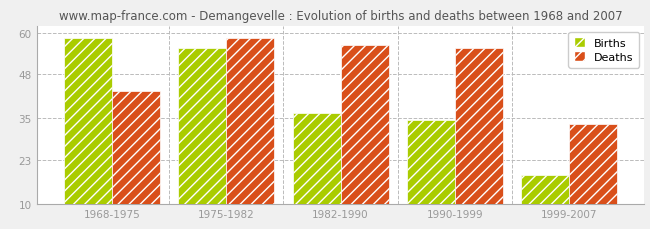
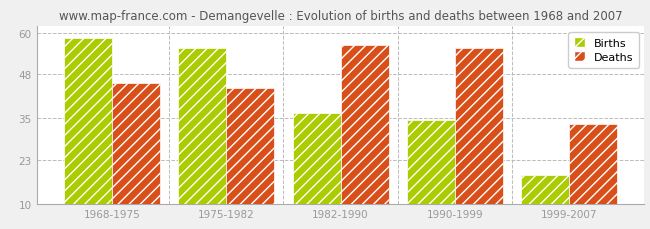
Deaths/1968-1975: 43.0 -> 45.5
Deaths/1975-1982: 58.5 -> 44.0
